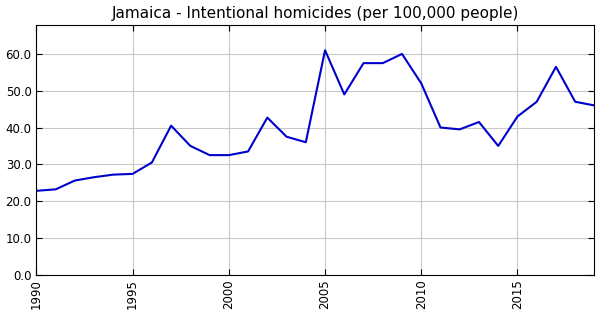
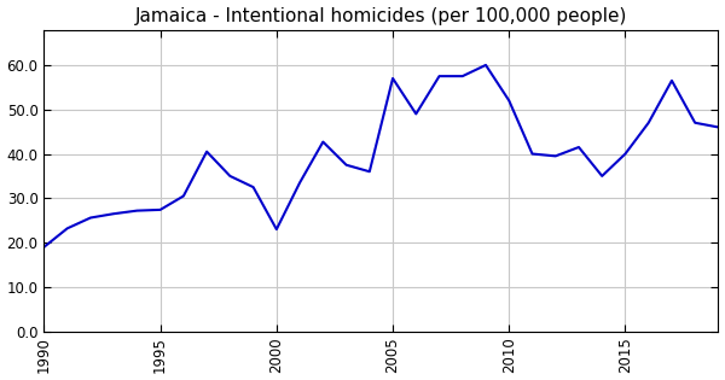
1990: 22.8 -> 19.0
2000: 32.5 -> 23.0
2005: 61.0 -> 57.0
2015: 43.0 -> 40.0
